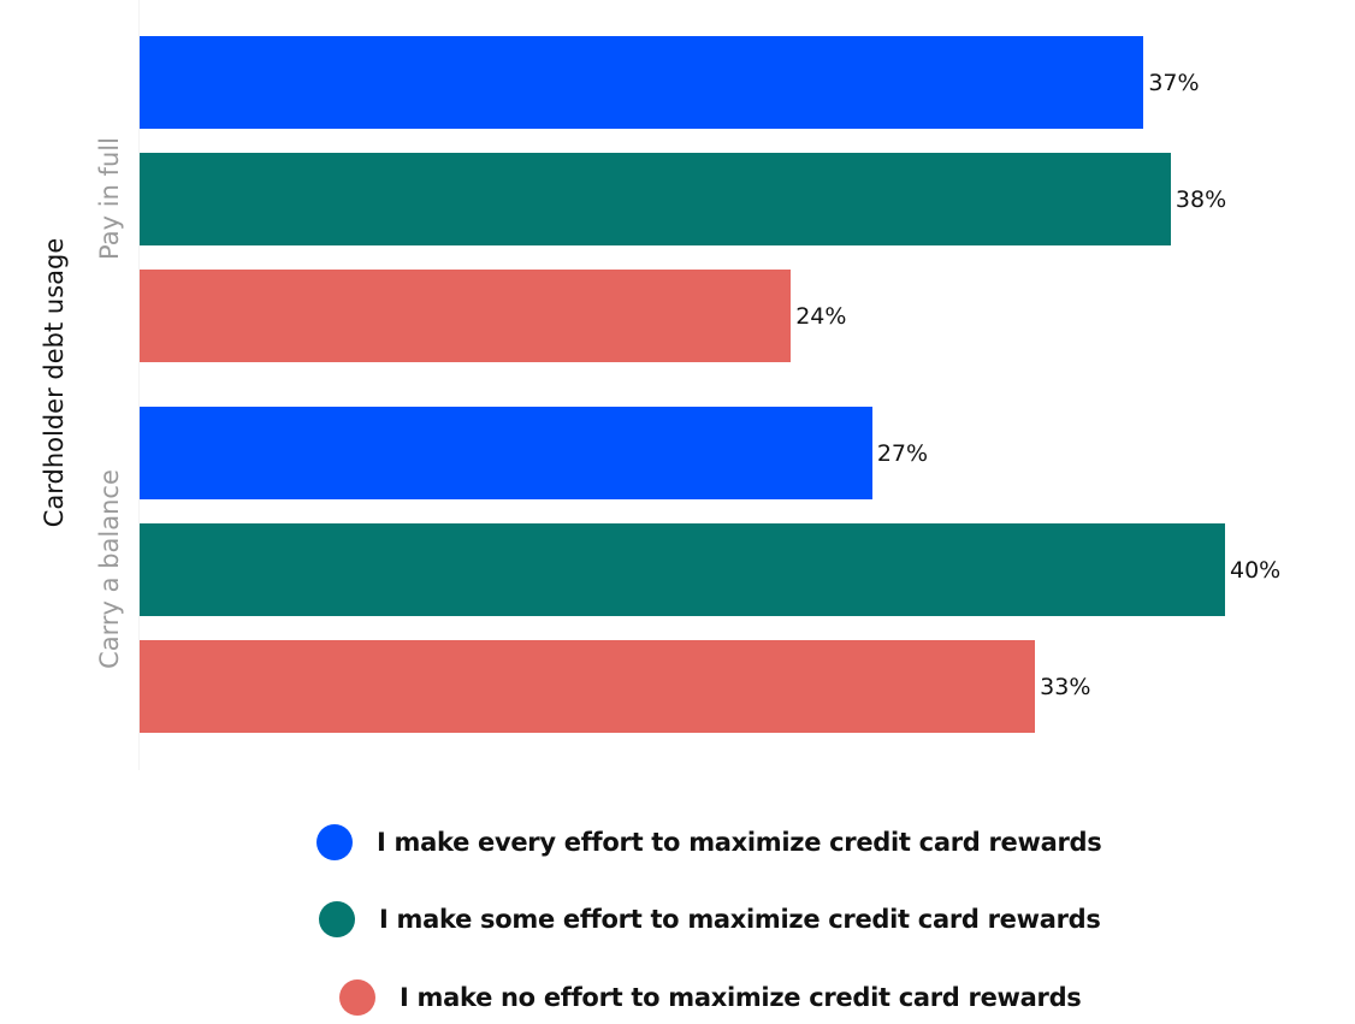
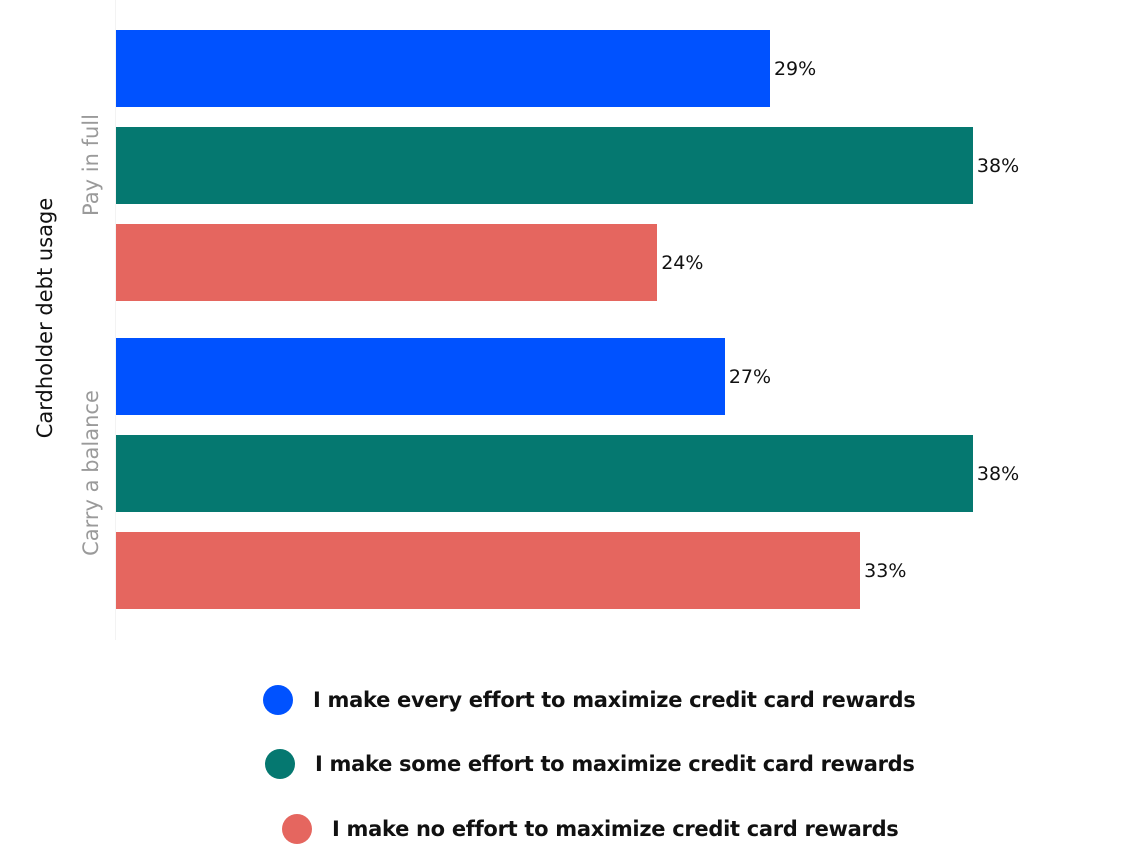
I make every effort to maximize credit card rewards/Pay in full: 37% -> 29%
I make some effort to maximize credit card rewards/Carry a balance: 40% -> 38%
